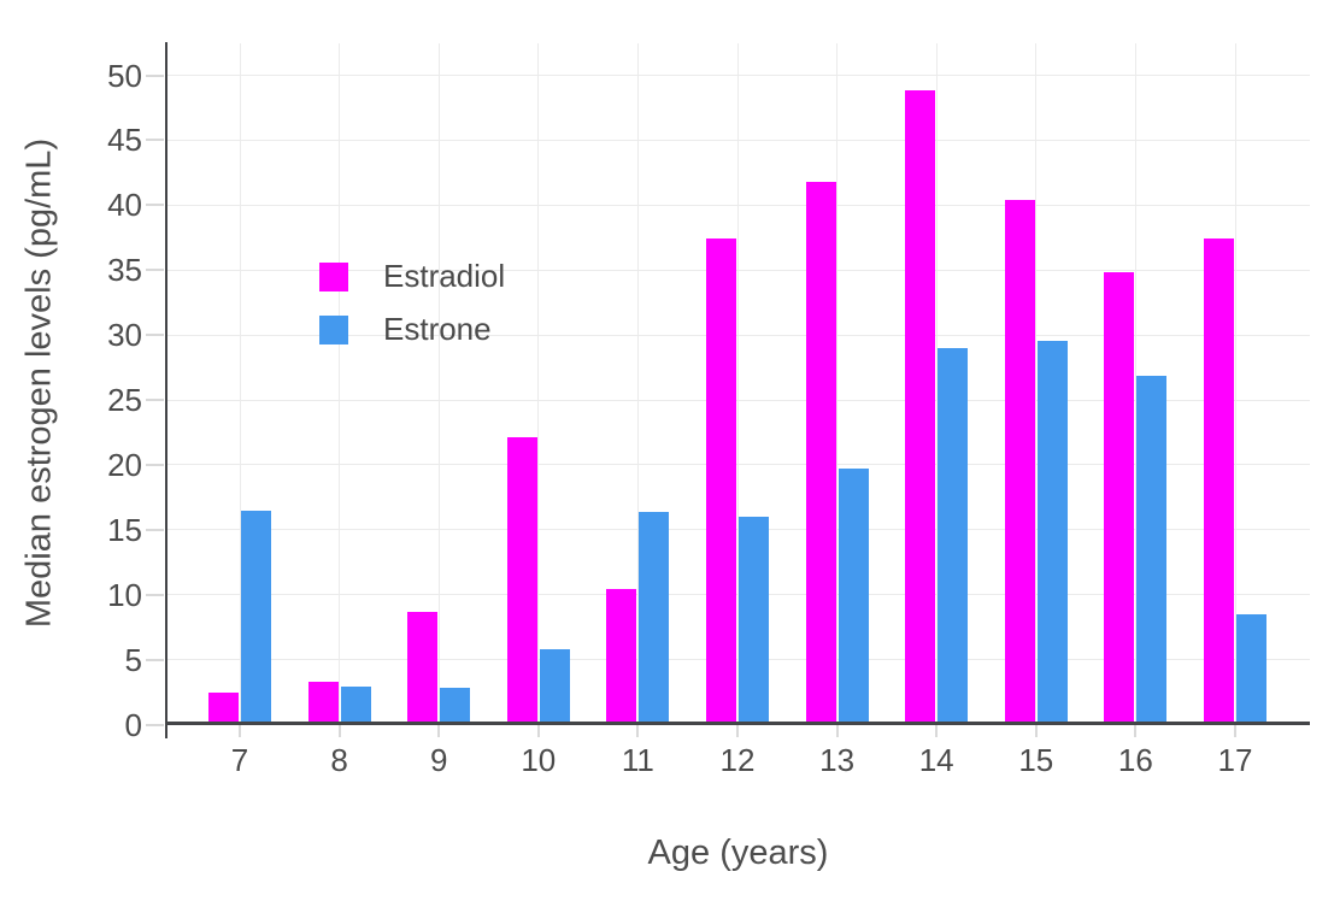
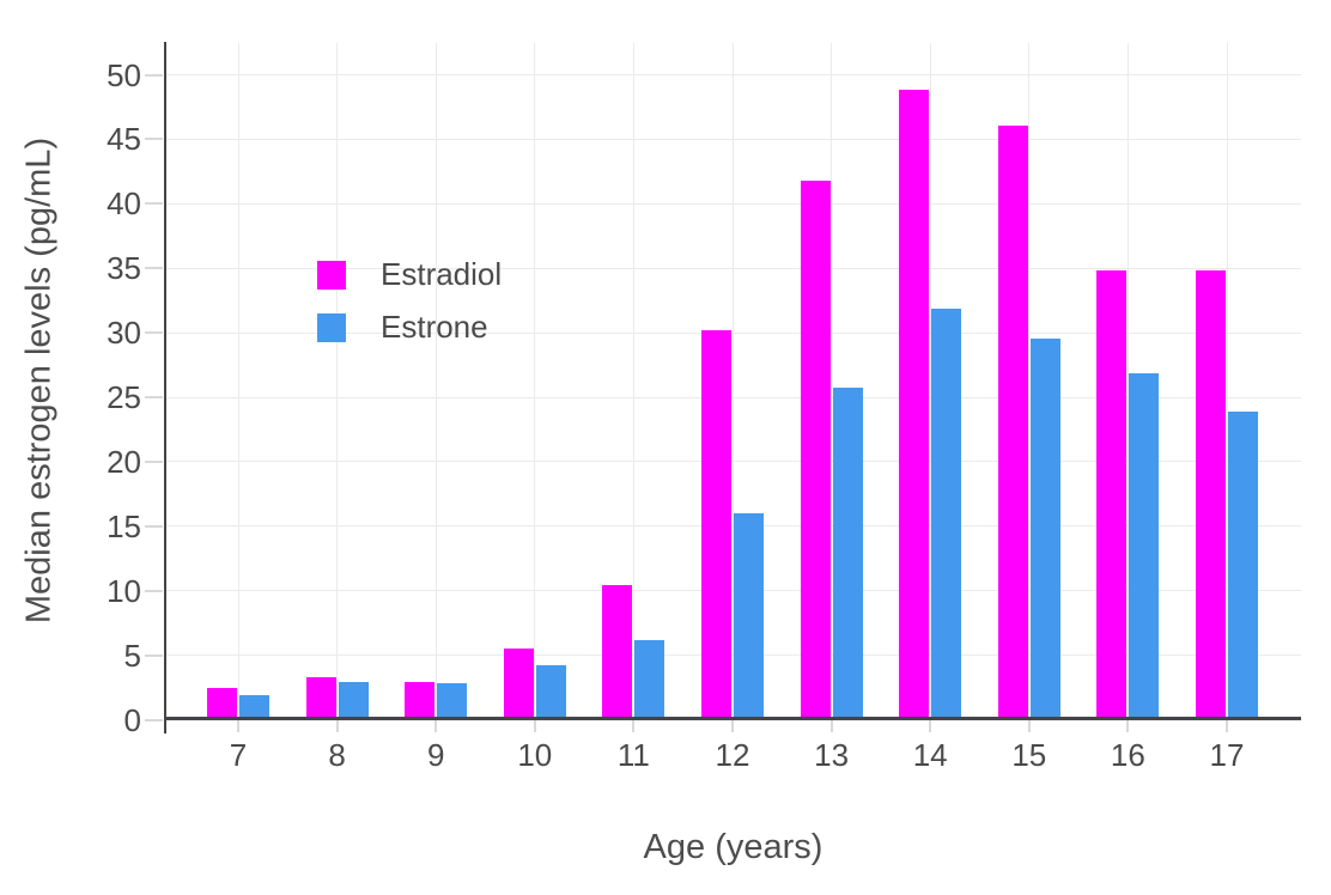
Estrone/7: 16.2 -> 1.7
Estradiol/9: 8.4 -> 2.7
Estradiol/10: 21.9 -> 5.3
Estrone/10: 5.6 -> 4.0
Estrone/11: 16.1 -> 5.9
Estradiol/12: 37.2 -> 30.0
Estrone/13: 19.5 -> 25.5
Estrone/14: 28.8 -> 31.6
Estradiol/15: 40.2 -> 45.8
Estradiol/17: 37.2 -> 34.6
Estrone/17: 8.3 -> 23.7
